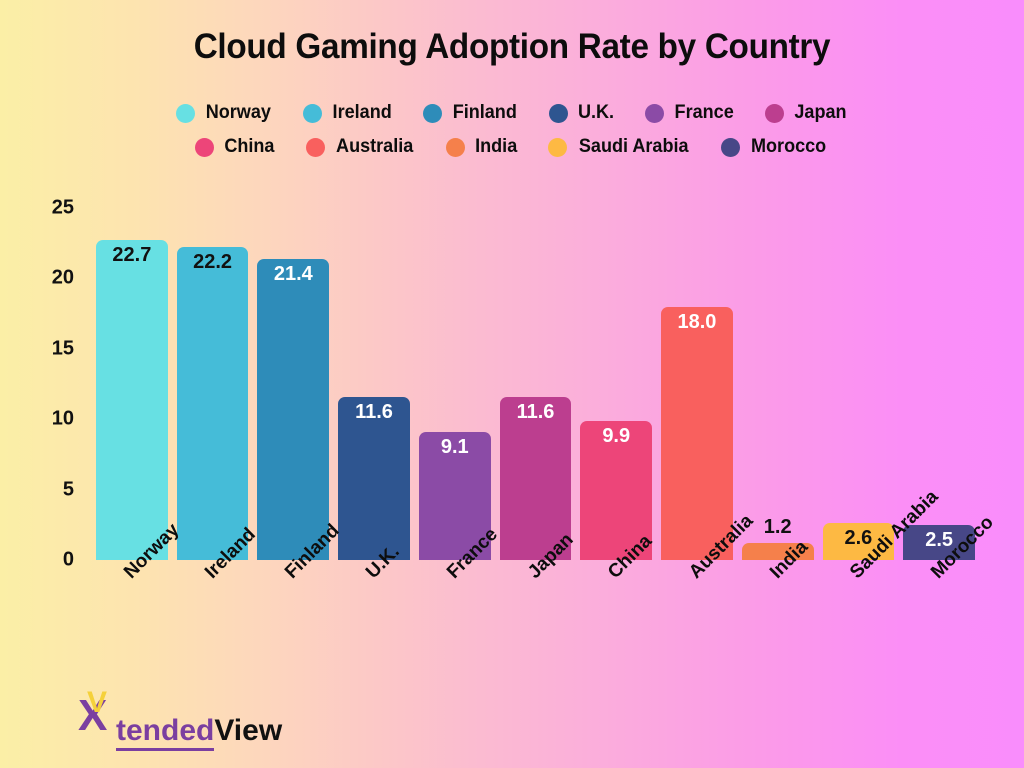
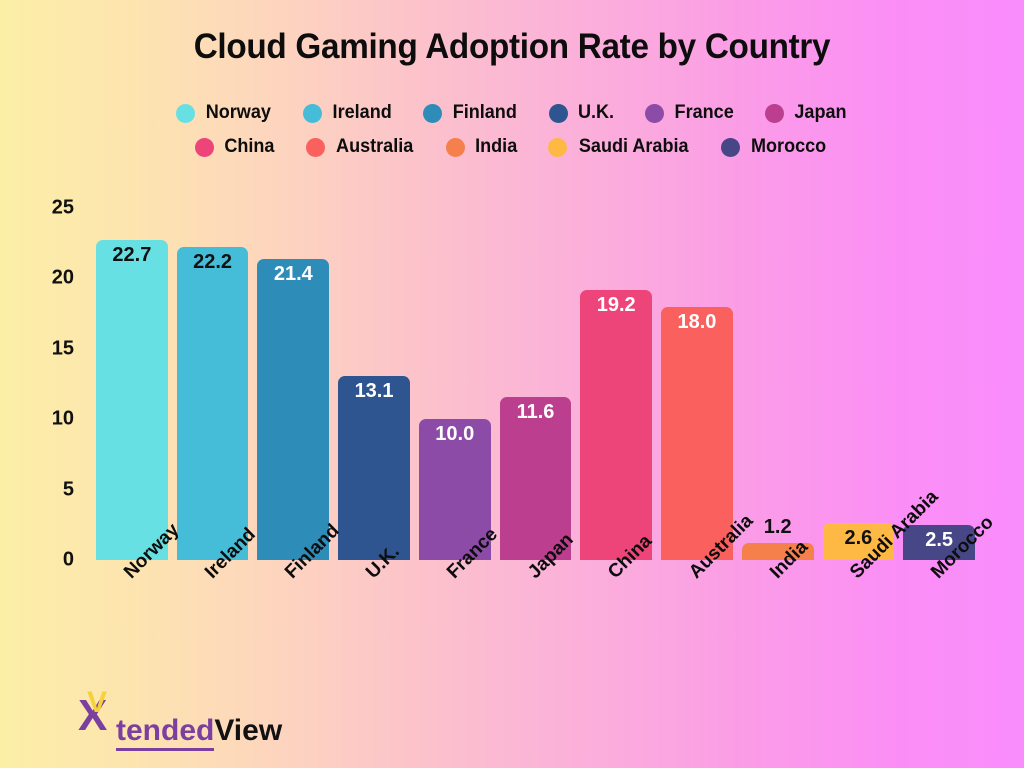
U.K.: 11.6 -> 13.1
France: 9.1 -> 10.0
China: 9.9 -> 19.2
